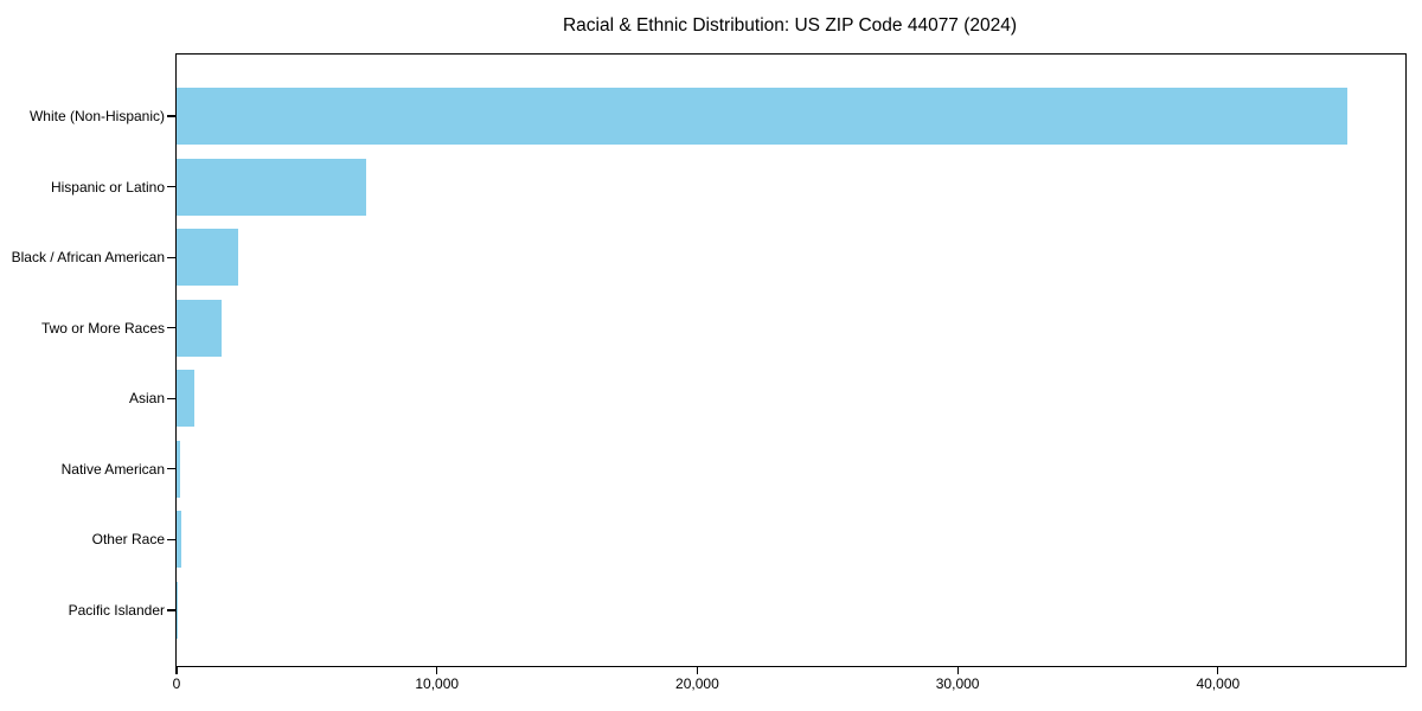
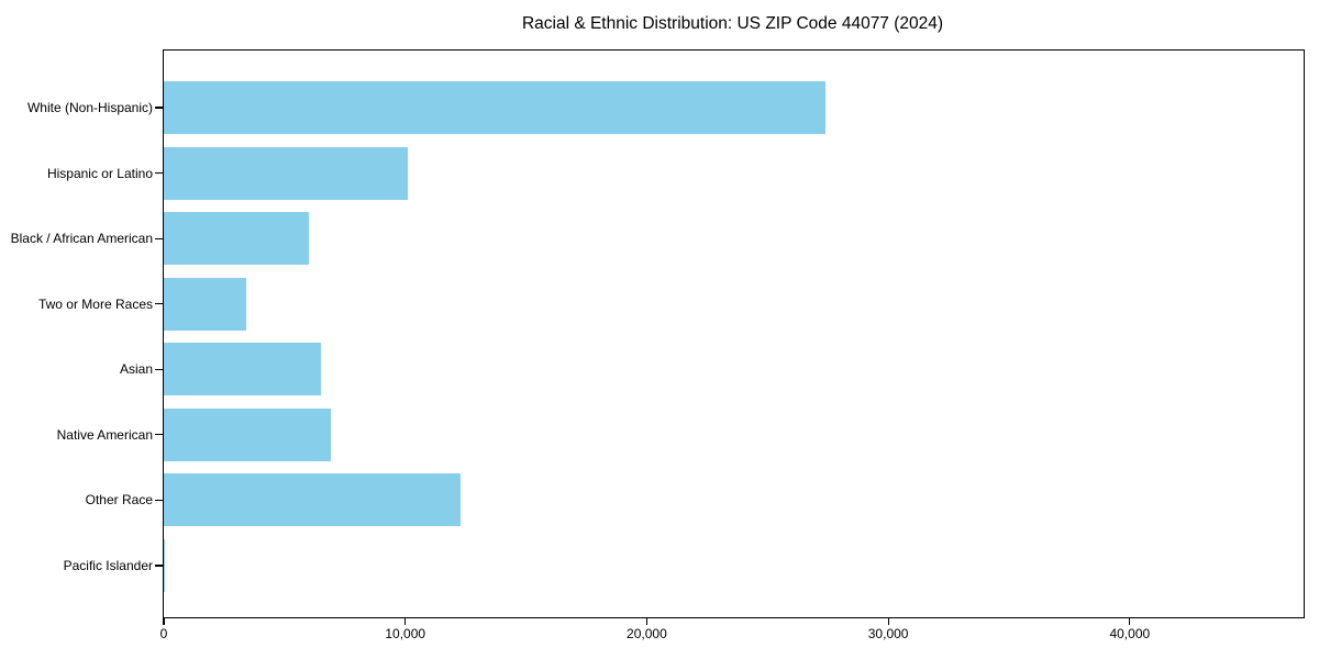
White (Non-Hispanic): 45000 -> 27400
Hispanic or Latino: 7300 -> 10100
Black / African American: 2400 -> 6000
Two or More Races: 1800 -> 3400
Asian: 700 -> 6500
Native American: 100 -> 6900
Other Race: 200 -> 12300
